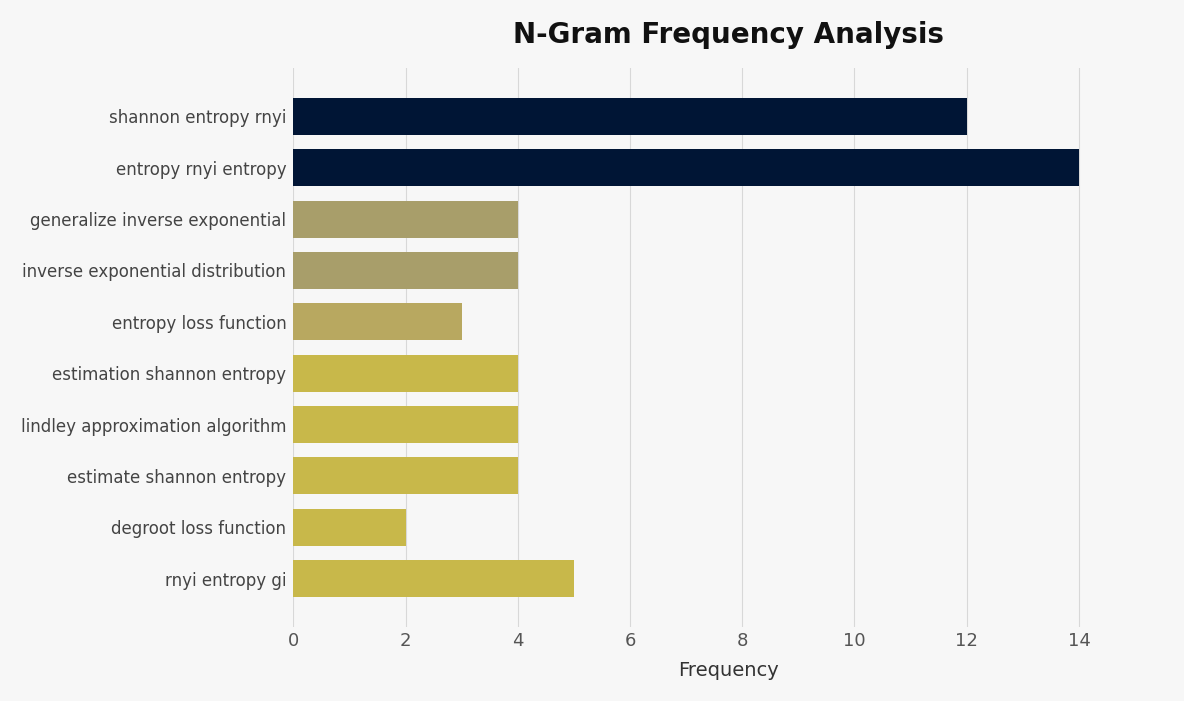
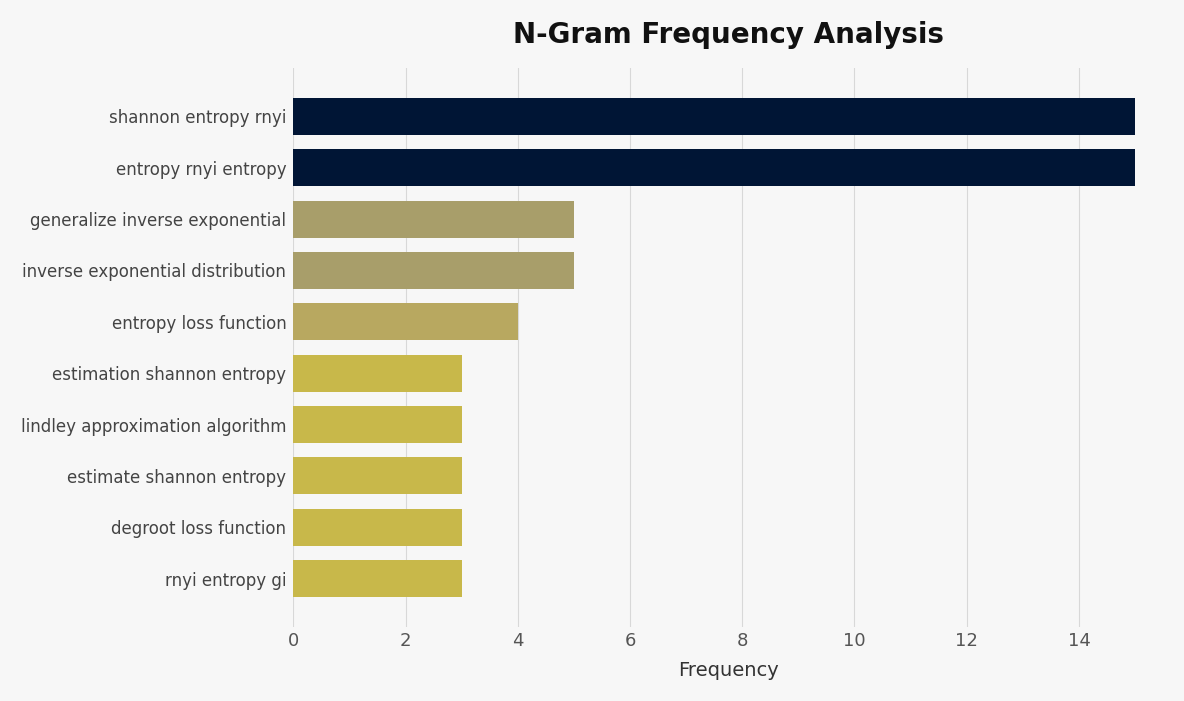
shannon entropy rnyi: 12 -> 15
entropy rnyi entropy: 14 -> 15
generalize inverse exponential: 4 -> 5
inverse exponential distribution: 4 -> 5
entropy loss function: 3 -> 4
estimation shannon entropy: 4 -> 3
lindley approximation algorithm: 4 -> 3
estimate shannon entropy: 4 -> 3
degroot loss function: 2 -> 3
rnyi entropy gi: 5 -> 3
